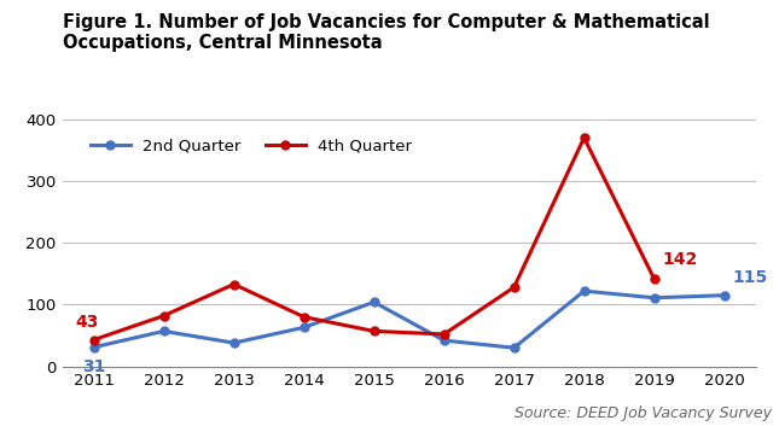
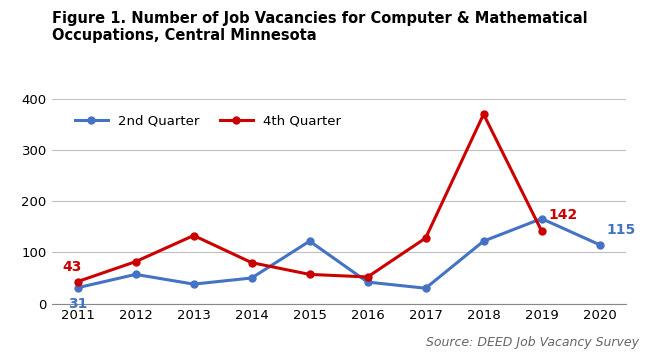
2nd Quarter/2014: 63 -> 50
2nd Quarter/2015: 104 -> 122
2nd Quarter/2019: 111 -> 166
